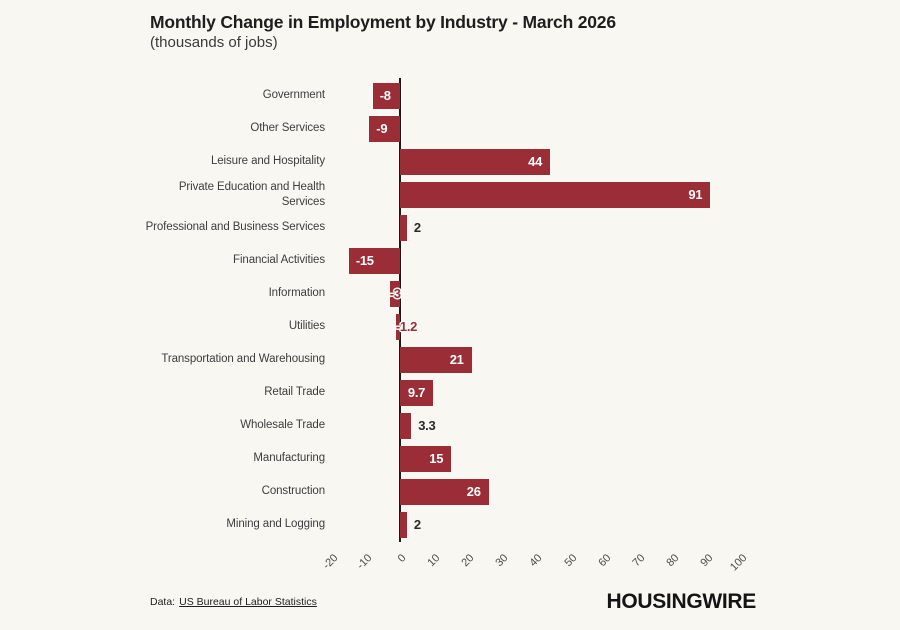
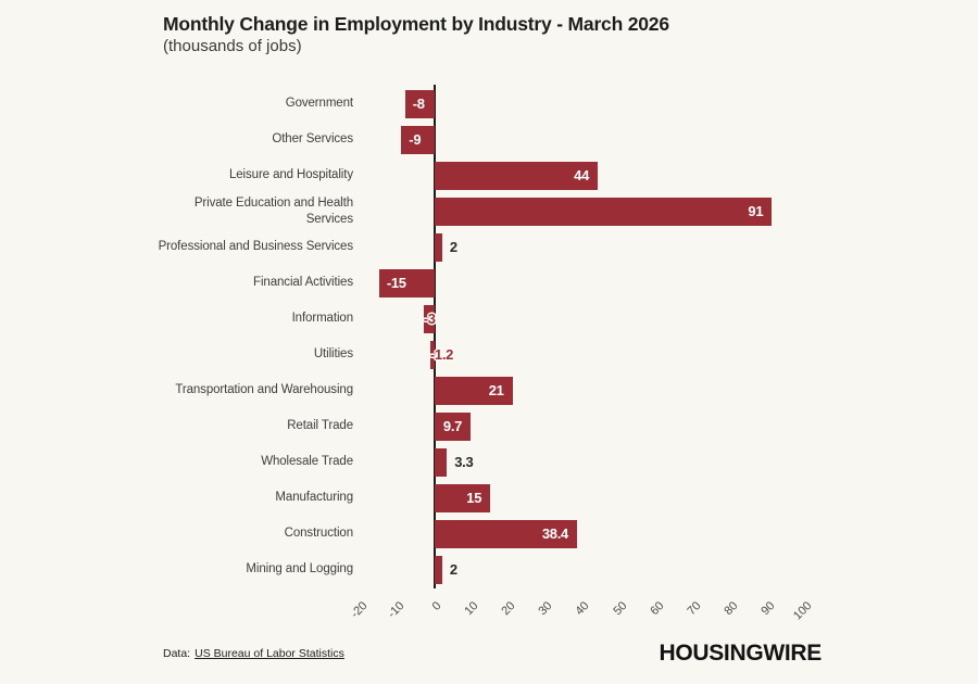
Construction: 26 -> 38.4
